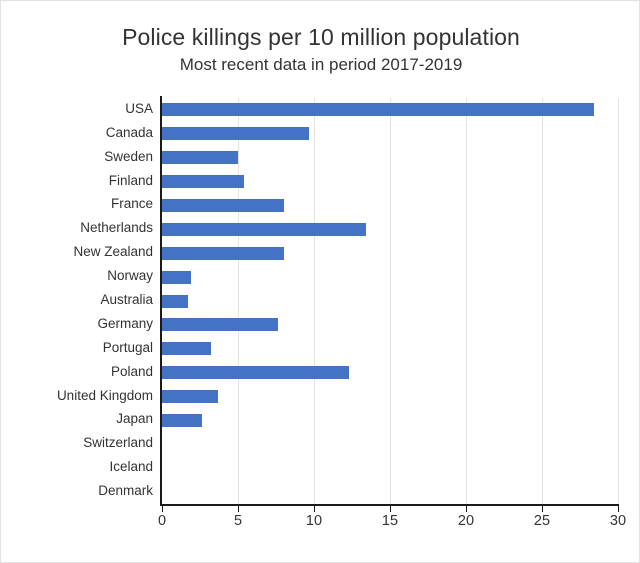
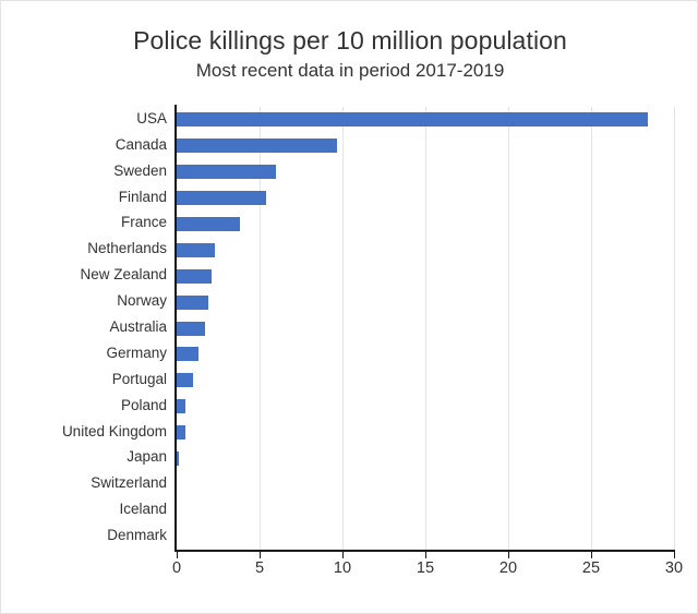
Sweden: 5.0 -> 6.0
France: 8.0 -> 3.8
Netherlands: 13.4 -> 2.3
New Zealand: 8.0 -> 2.1
Germany: 7.6 -> 1.3
Portugal: 3.2 -> 1.0
Poland: 12.3 -> 0.5
United Kingdom: 3.7 -> 0.6
Japan: 2.6 -> 0.1
